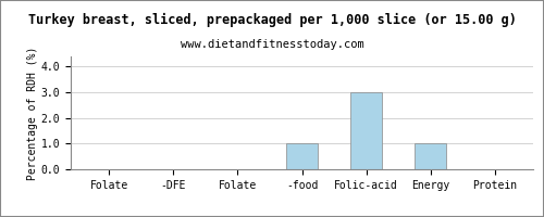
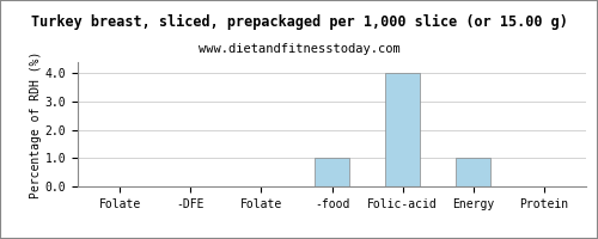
Folic-acid: 3 -> 4
